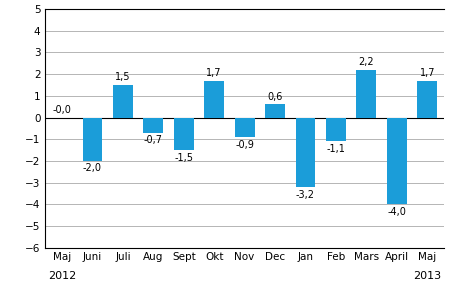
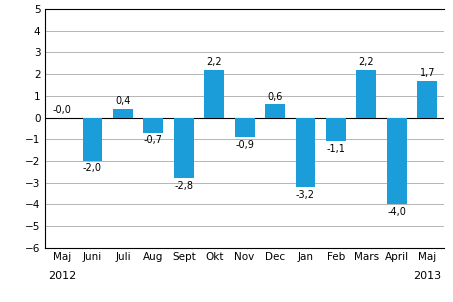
Juli: 1,5 -> 0,4
Sept: -1,5 -> -2,8
Okt: 1,7 -> 2,2
